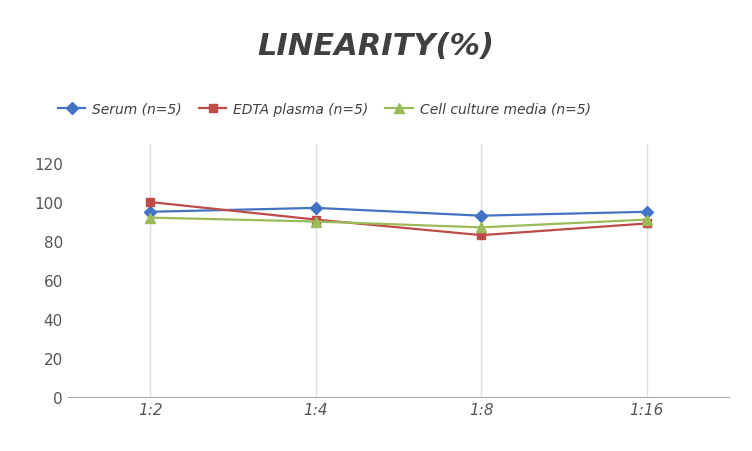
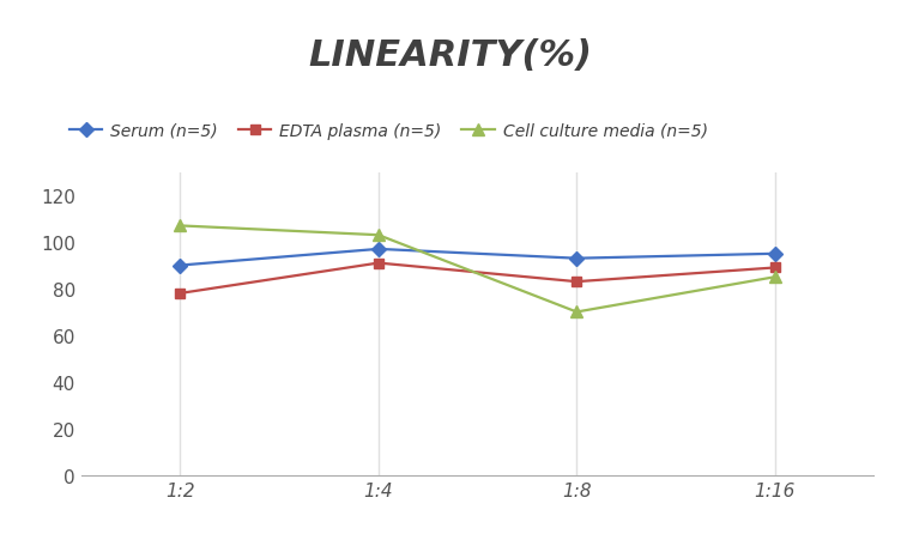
Serum (n=5)/1:2: 95 -> 90
EDTA plasma (n=5)/1:2: 100 -> 78
Cell culture media (n=5)/1:2: 92 -> 107
Cell culture media (n=5)/1:4: 90 -> 103
Cell culture media (n=5)/1:8: 87 -> 70
Cell culture media (n=5)/1:16: 91 -> 85
